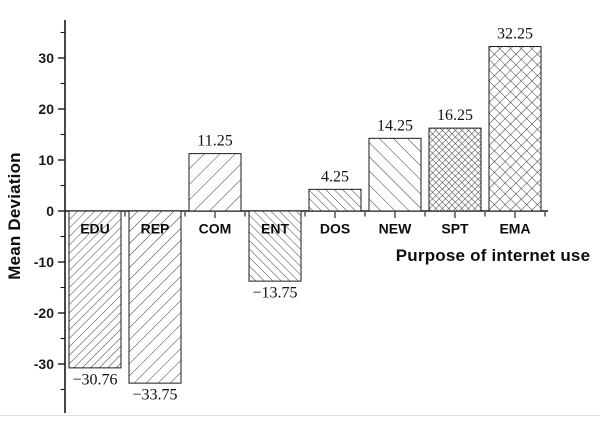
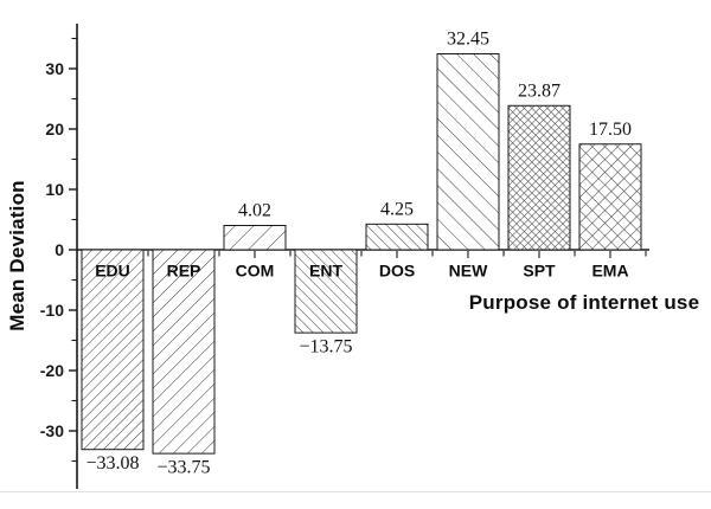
EDU: −30.76 -> −33.08
COM: 11.25 -> 4.02
NEW: 14.25 -> 32.45
SPT: 16.25 -> 23.87
EMA: 32.25 -> 17.50
